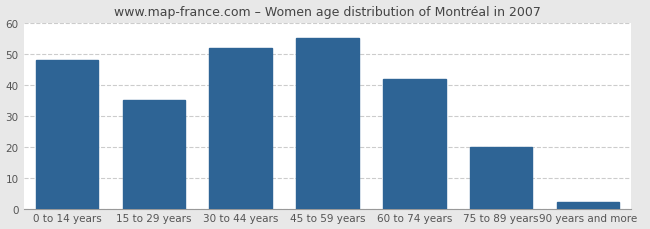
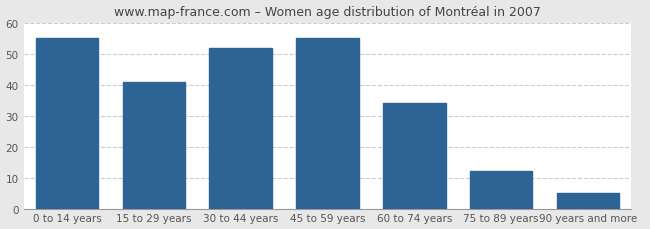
0 to 14 years: 48 -> 55
15 to 29 years: 35 -> 41
60 to 74 years: 42 -> 34
75 to 89 years: 20 -> 12
90 years and more: 2 -> 5
